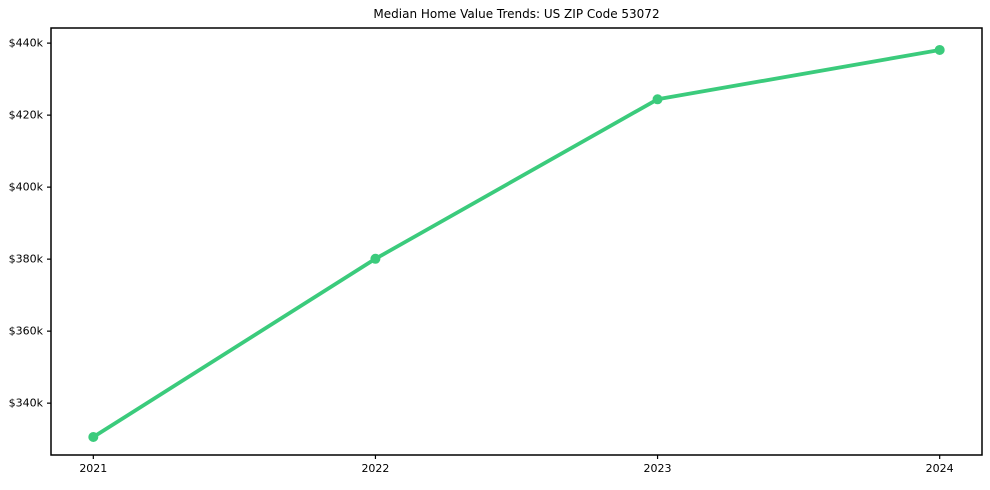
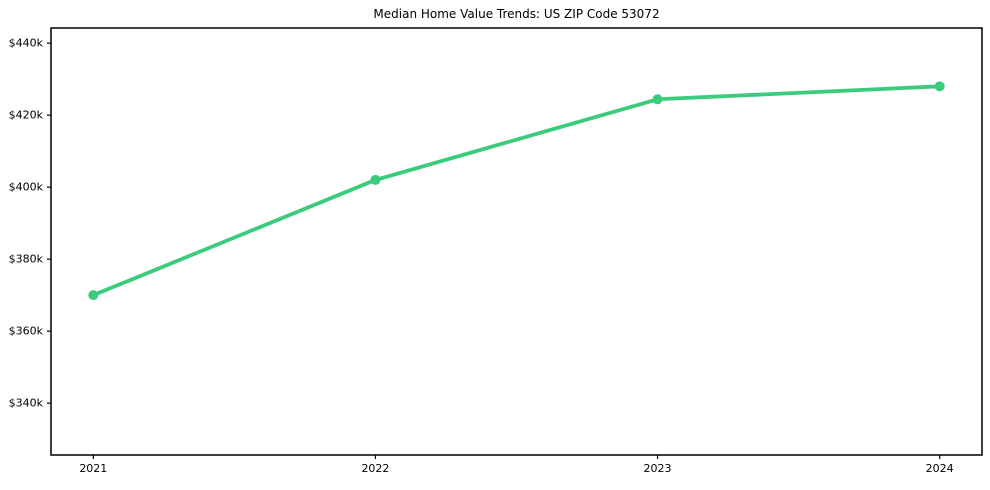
2021: $331k -> $370k
2022: $380k -> $402k
2024: $438k -> $428k
